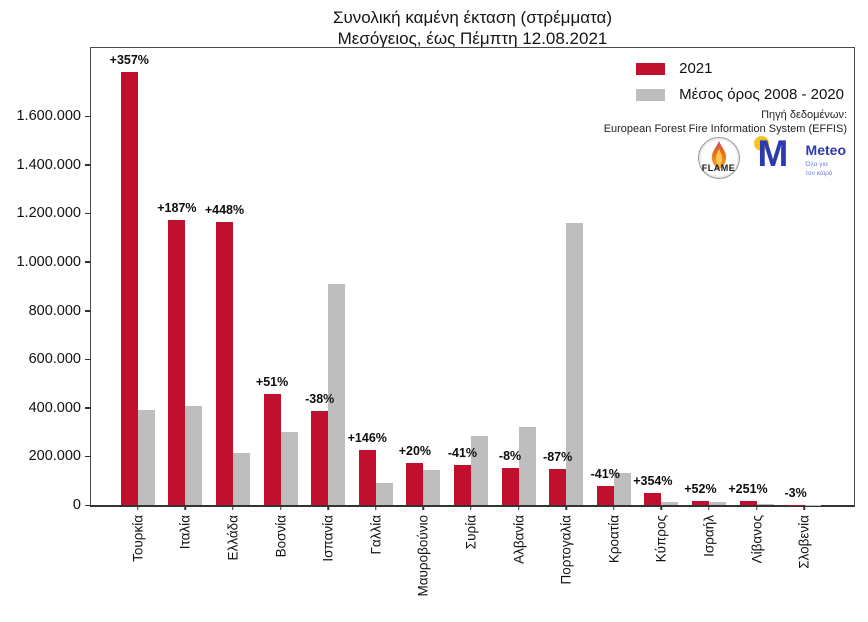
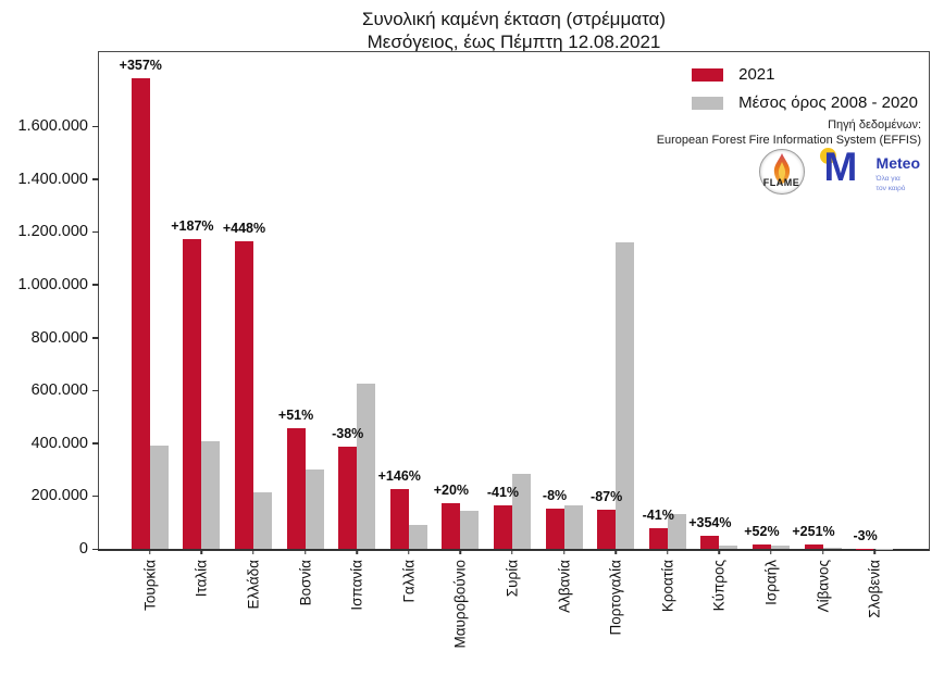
Μέσος όρος 2008 - 2020/Ισπανία: 910000 -> 620000
Μέσος όρος 2008 - 2020/Αλβανία: 320000 -> 160000
